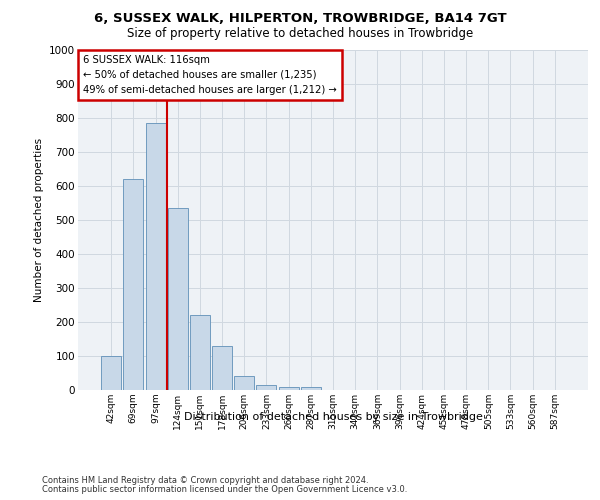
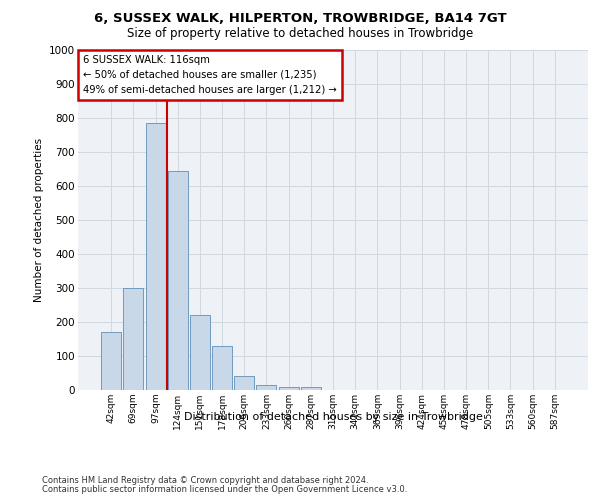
42sqm: 100 -> 170
69sqm: 620 -> 300
124sqm: 535 -> 645
